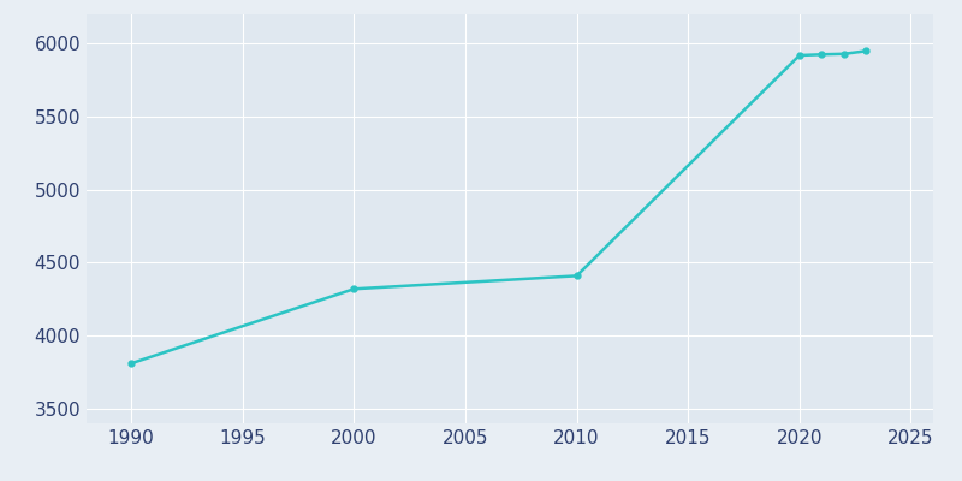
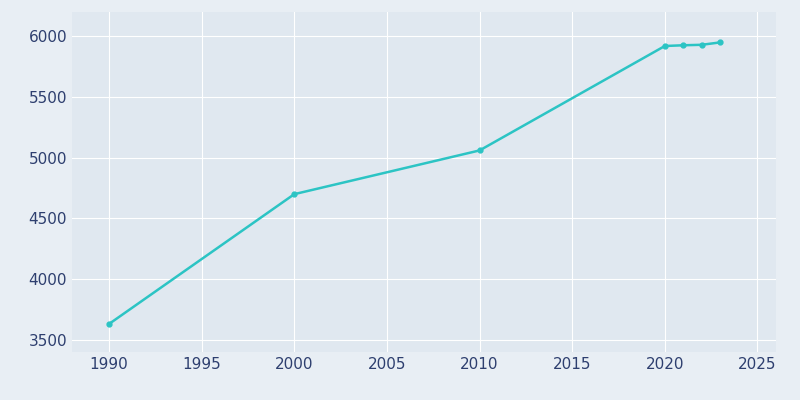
1990: 3810 -> 3630
2000: 4320 -> 4700
2010: 4410 -> 5060
